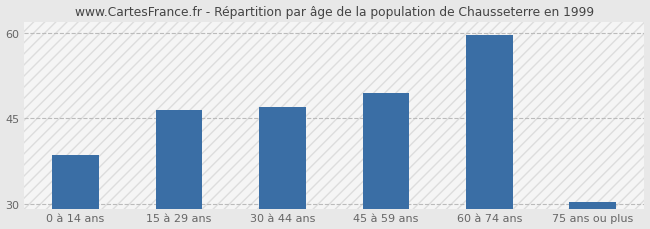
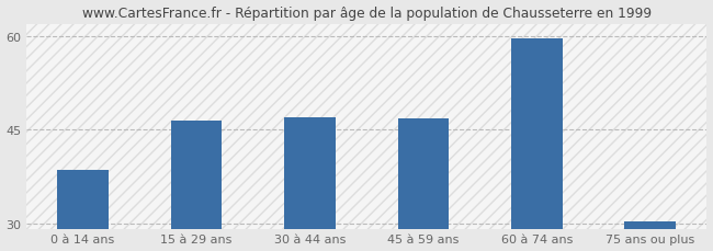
45 à 59 ans: 49.5 -> 46.8
